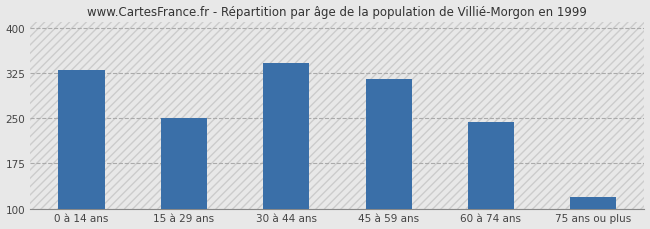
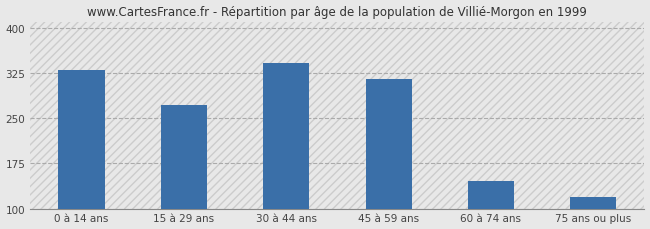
15 à 29 ans: 250 -> 272
60 à 74 ans: 244 -> 146
